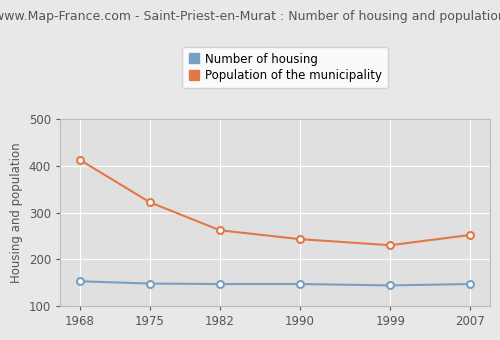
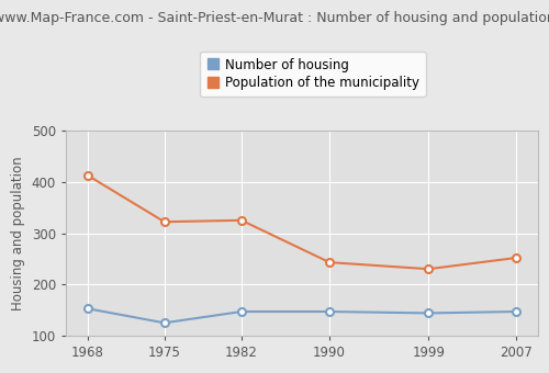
Number of housing/1975: 148 -> 125
Population of the municipality/1982: 262 -> 325
